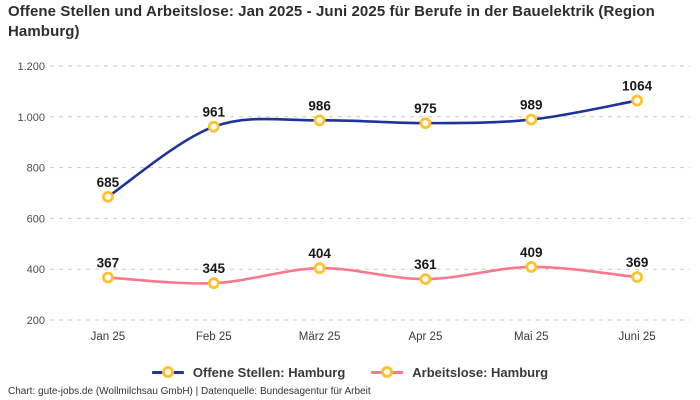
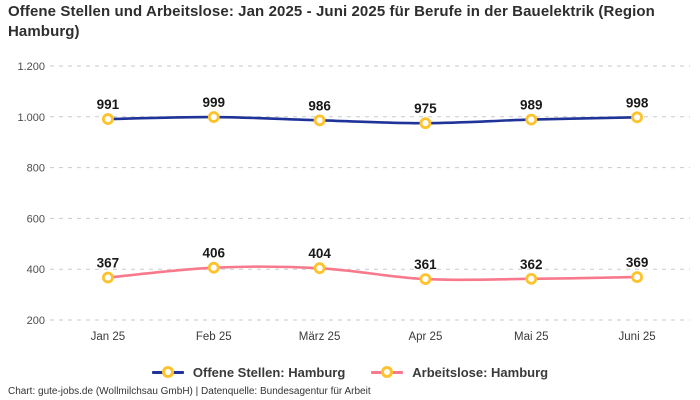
Offene Stellen: Hamburg/Jan 25: 685 -> 991
Offene Stellen: Hamburg/Feb 25: 961 -> 999
Arbeitslose: Hamburg/Feb 25: 345 -> 406
Arbeitslose: Hamburg/Mai 25: 409 -> 362
Offene Stellen: Hamburg/Juni 25: 1064 -> 998
